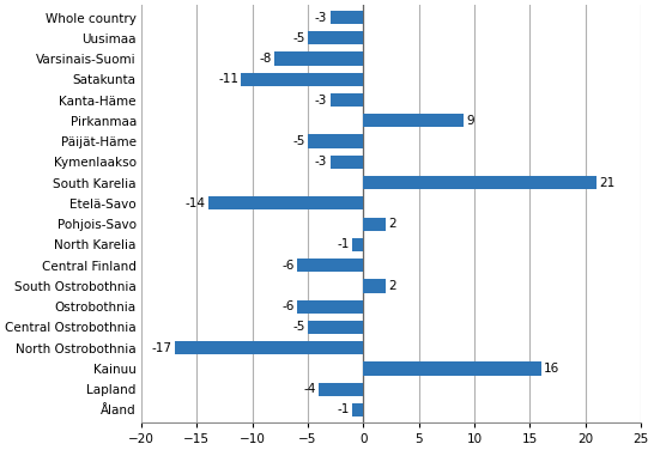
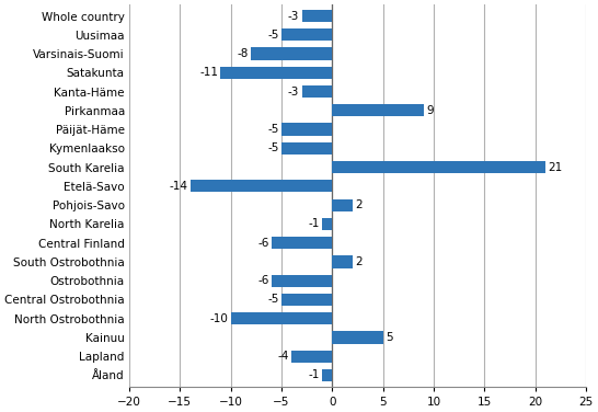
Kymenlaakso: -3 -> -5
North Ostrobothnia: -17 -> -10
Kainuu: 16 -> 5
